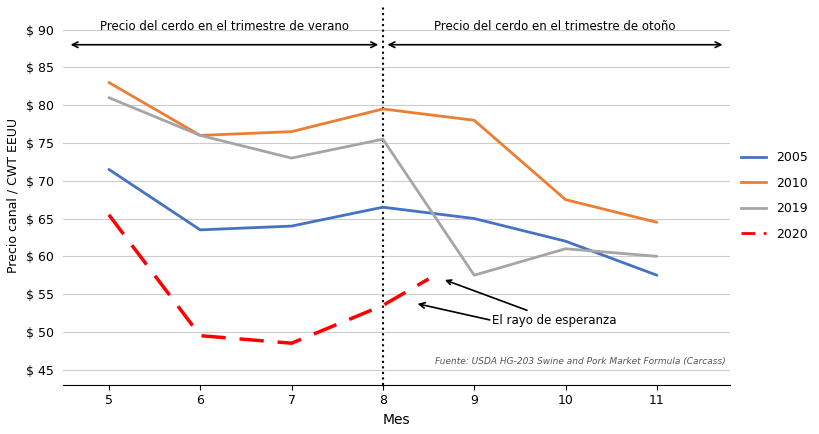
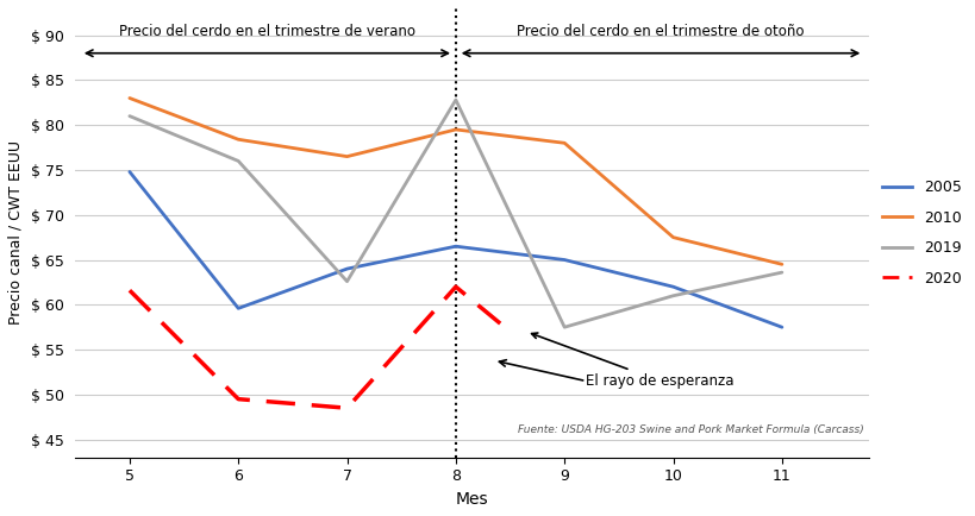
2005/5: $ 71.5 -> $ 74.8
2020/5: $ 65.5 -> $ 61.6
2005/6: $ 63.5 -> $ 59.6
2010/6: $ 76.0 -> $ 78.4
2019/7: $ 73.0 -> $ 62.6
2019/8: $ 75.5 -> $ 82.8
2020/8: $ 53.5 -> $ 62.0
2019/11: $ 60.0 -> $ 63.6
